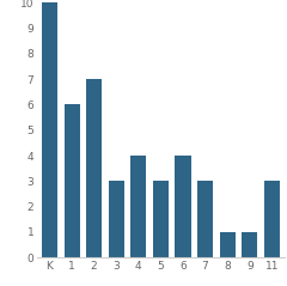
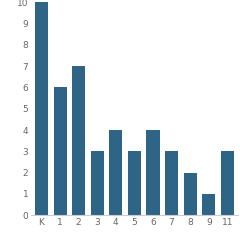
8: 1 -> 2
